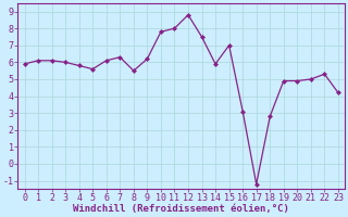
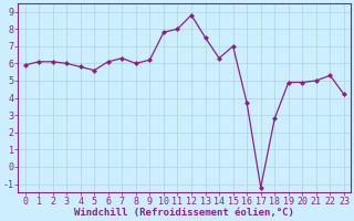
8: 5.5 -> 6.0
14: 5.9 -> 6.3
16: 3.1 -> 3.7
